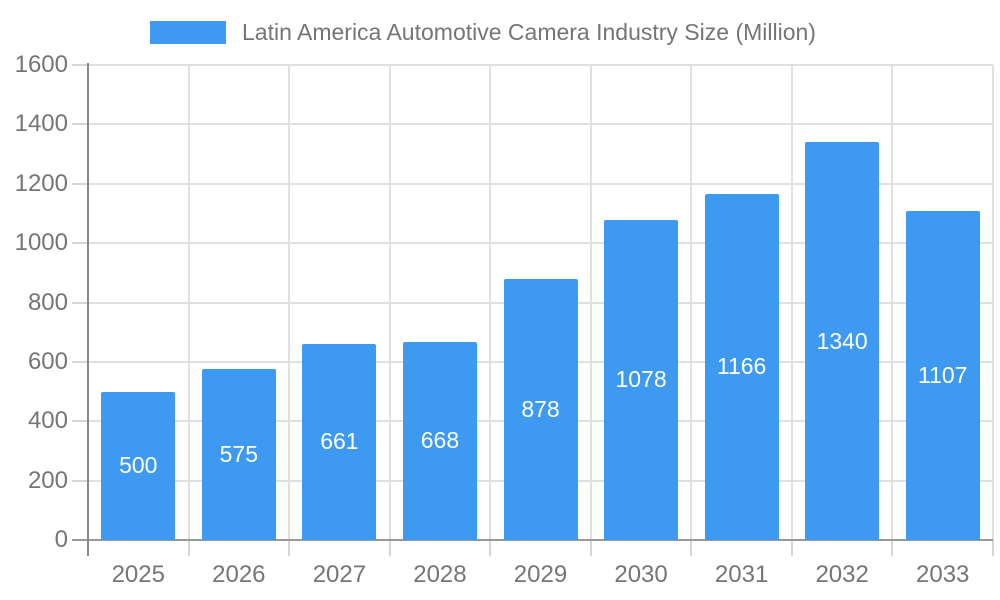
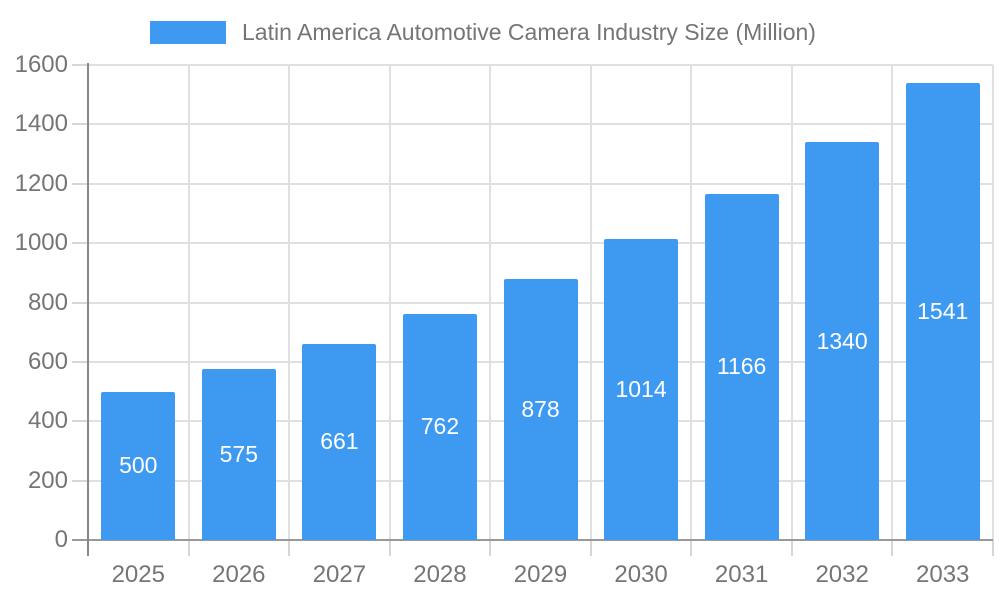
2028: 668 -> 762
2030: 1078 -> 1014
2033: 1107 -> 1541
